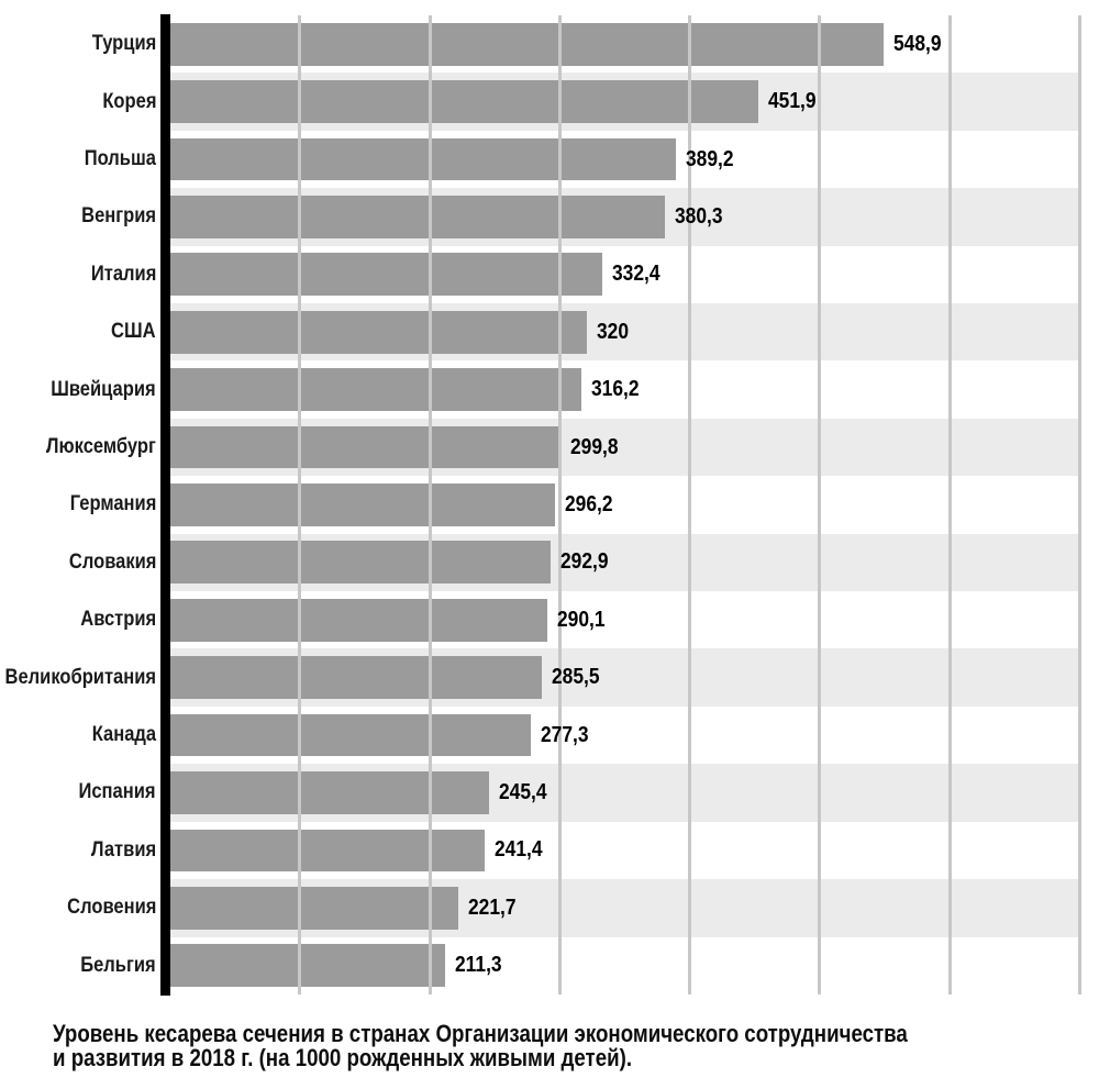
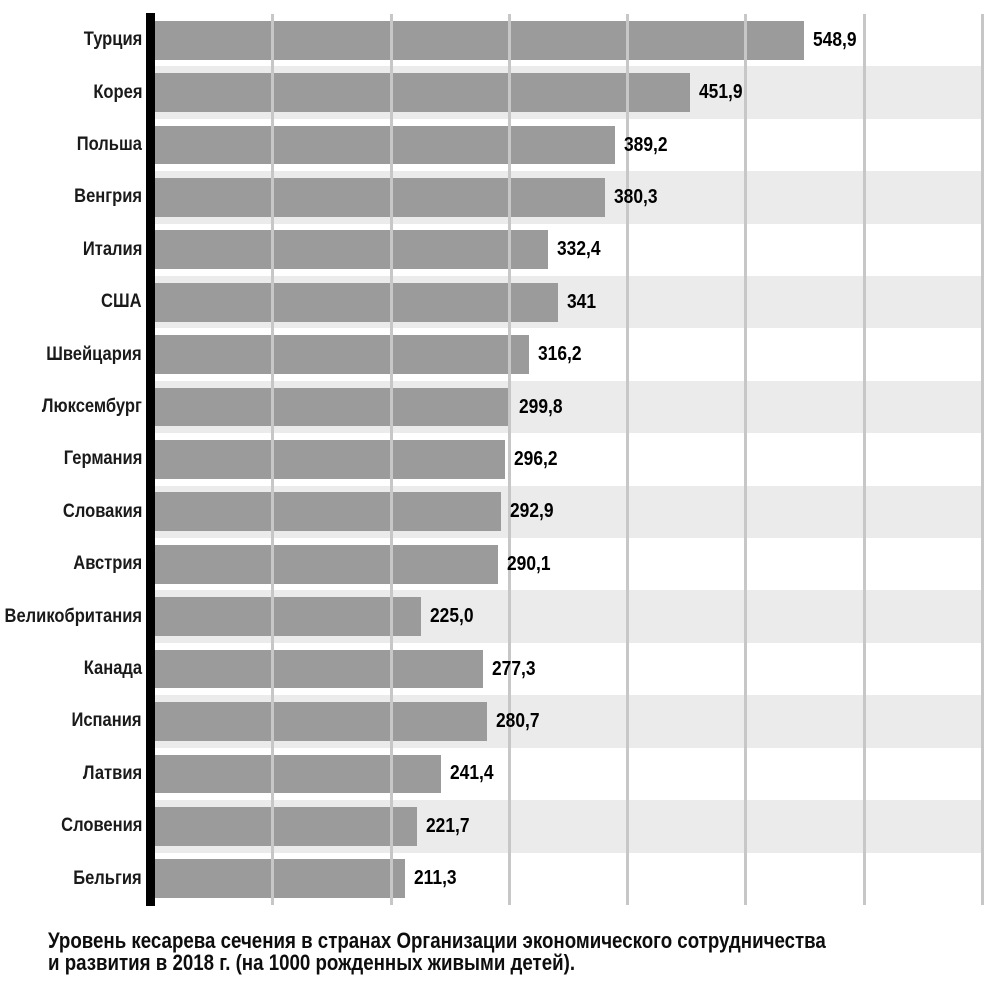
США: 320 -> 341
Великобритания: 285,5 -> 225,0
Испания: 245,4 -> 280,7
